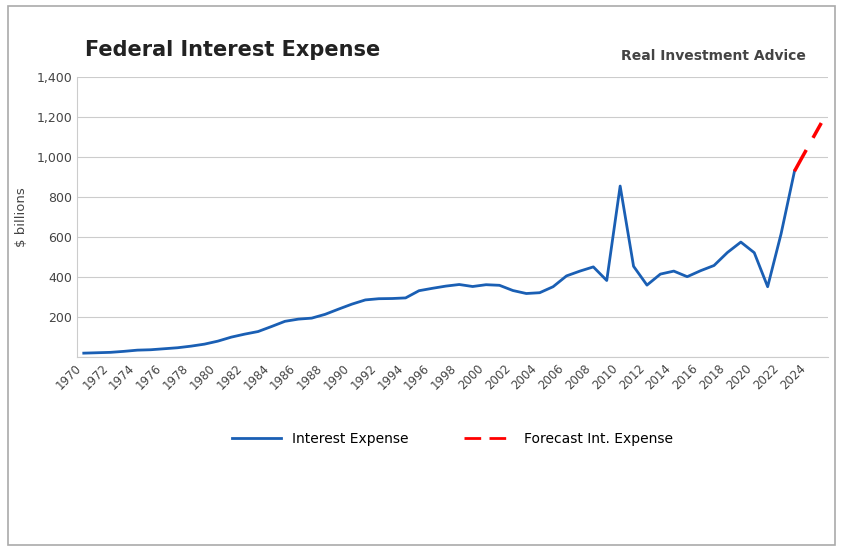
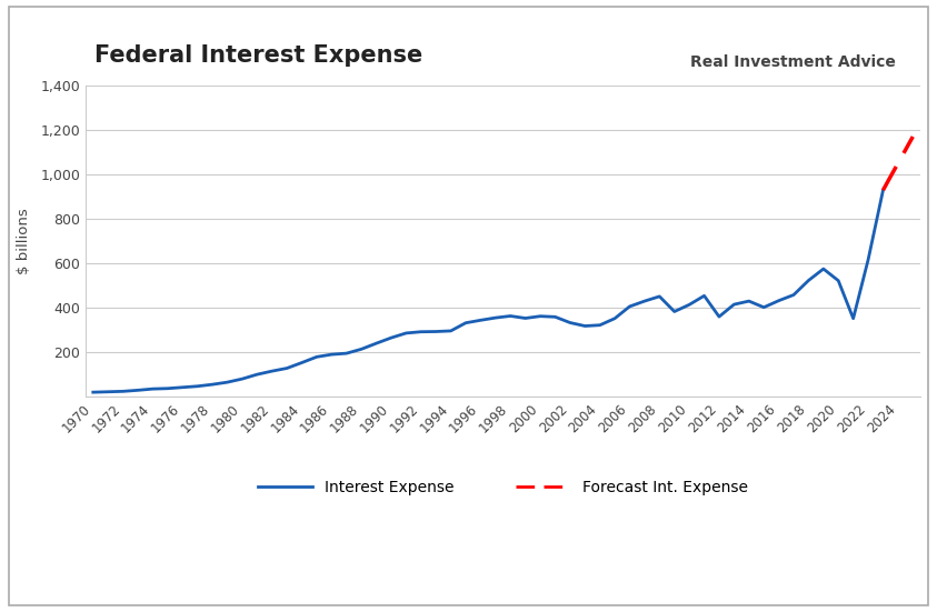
Interest Expense/2010: 855 -> 414
